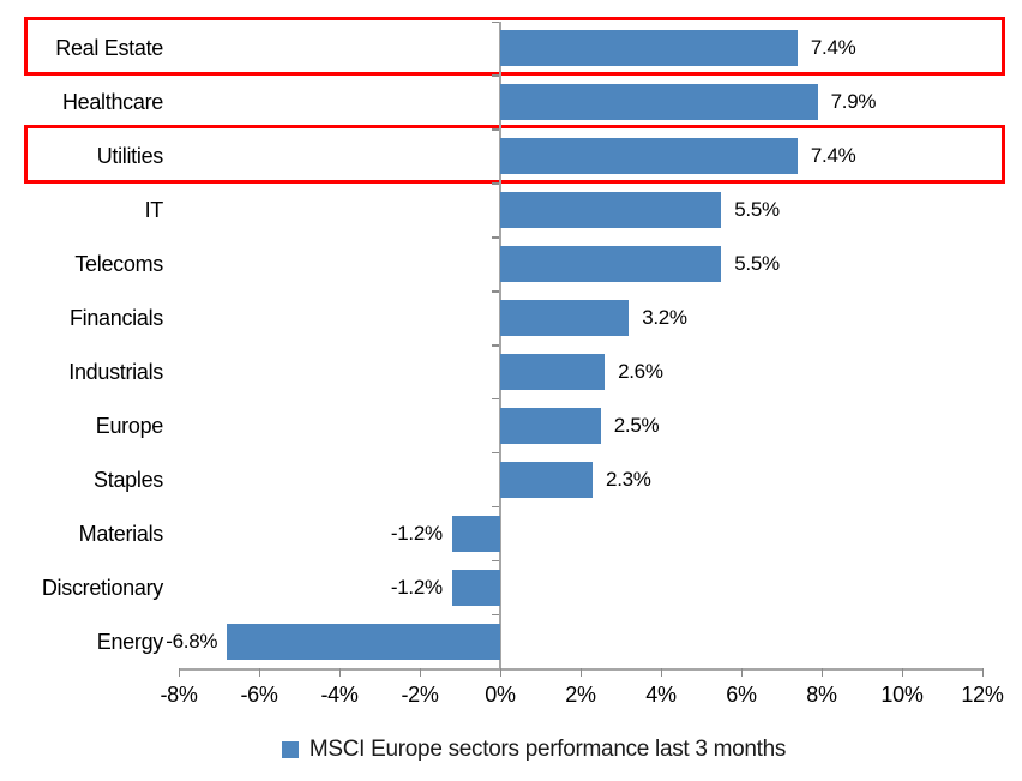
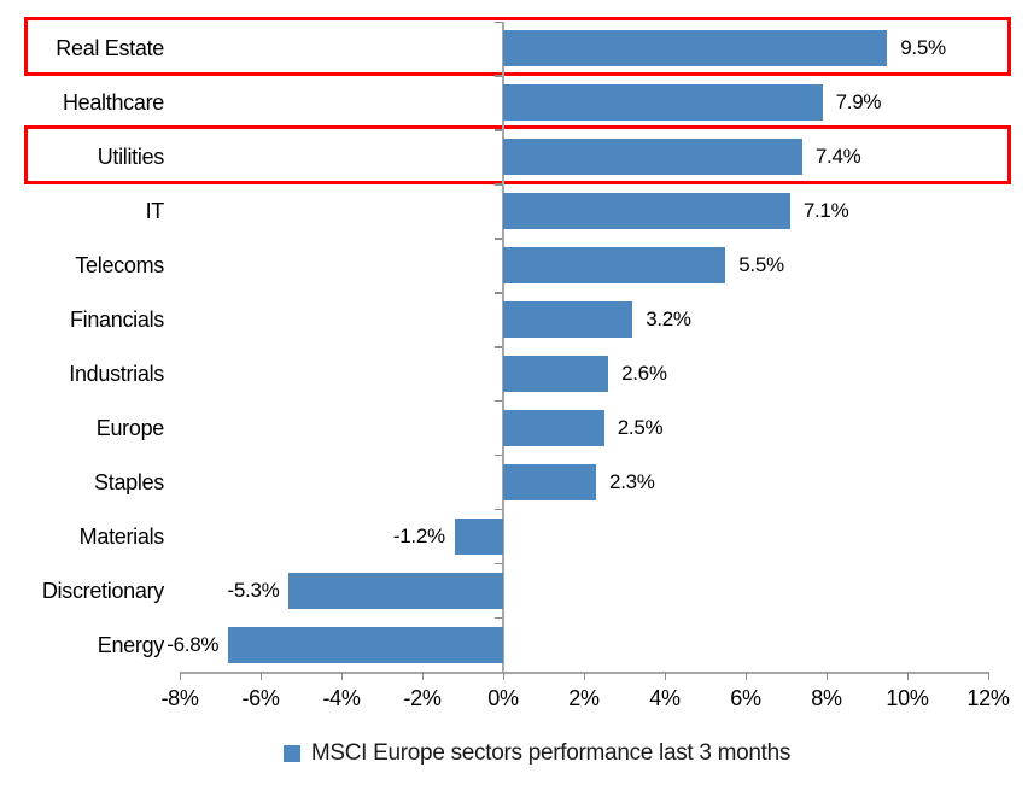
Real Estate: 7.4% -> 9.5%
IT: 5.5% -> 7.1%
Discretionary: -1.2% -> -5.3%
